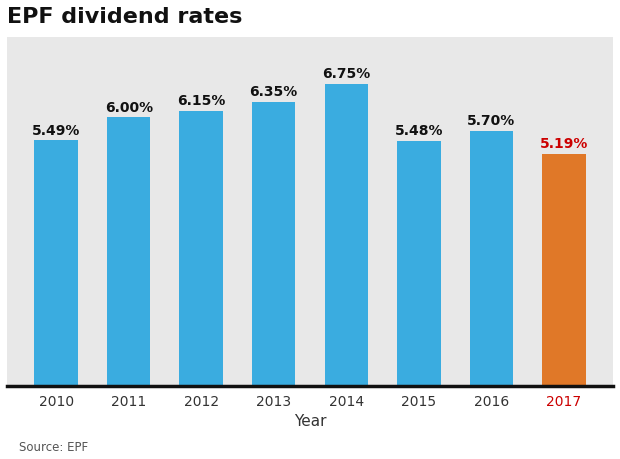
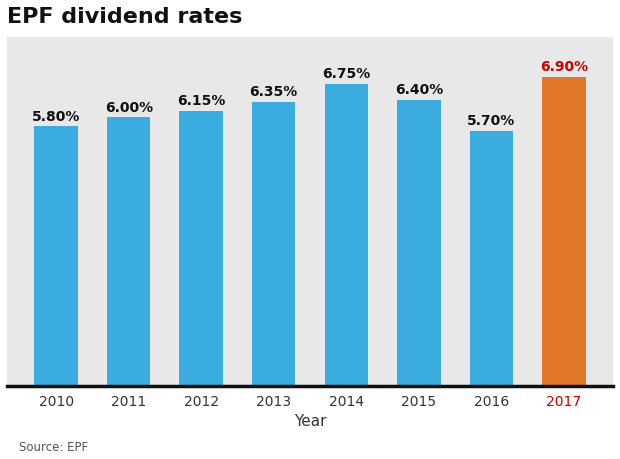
2010: 5.49% -> 5.80%
2015: 5.48% -> 6.40%
2017: 5.19% -> 6.90%
